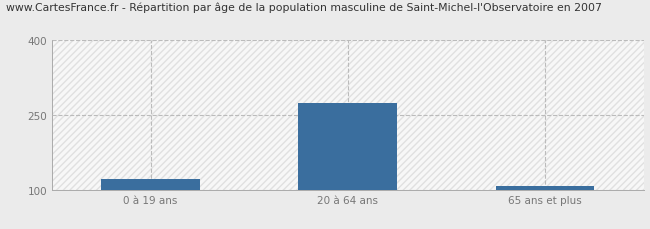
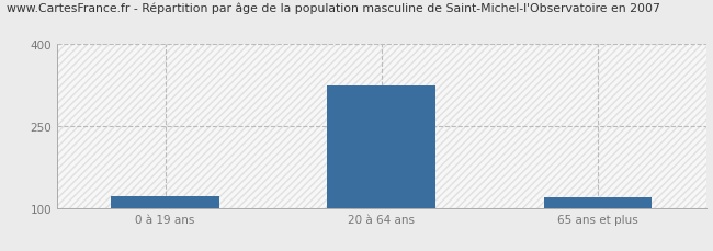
20 à 64 ans: 275 -> 325
65 ans et plus: 107 -> 120
